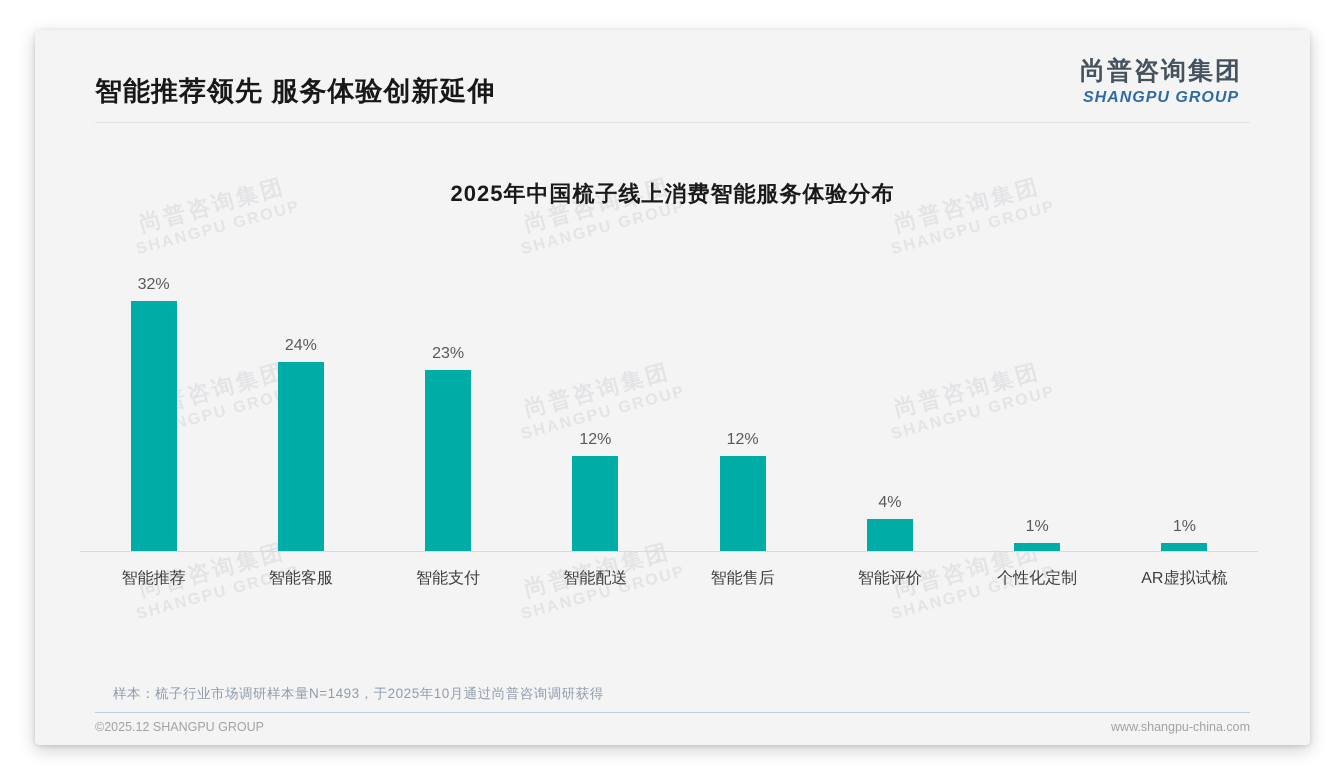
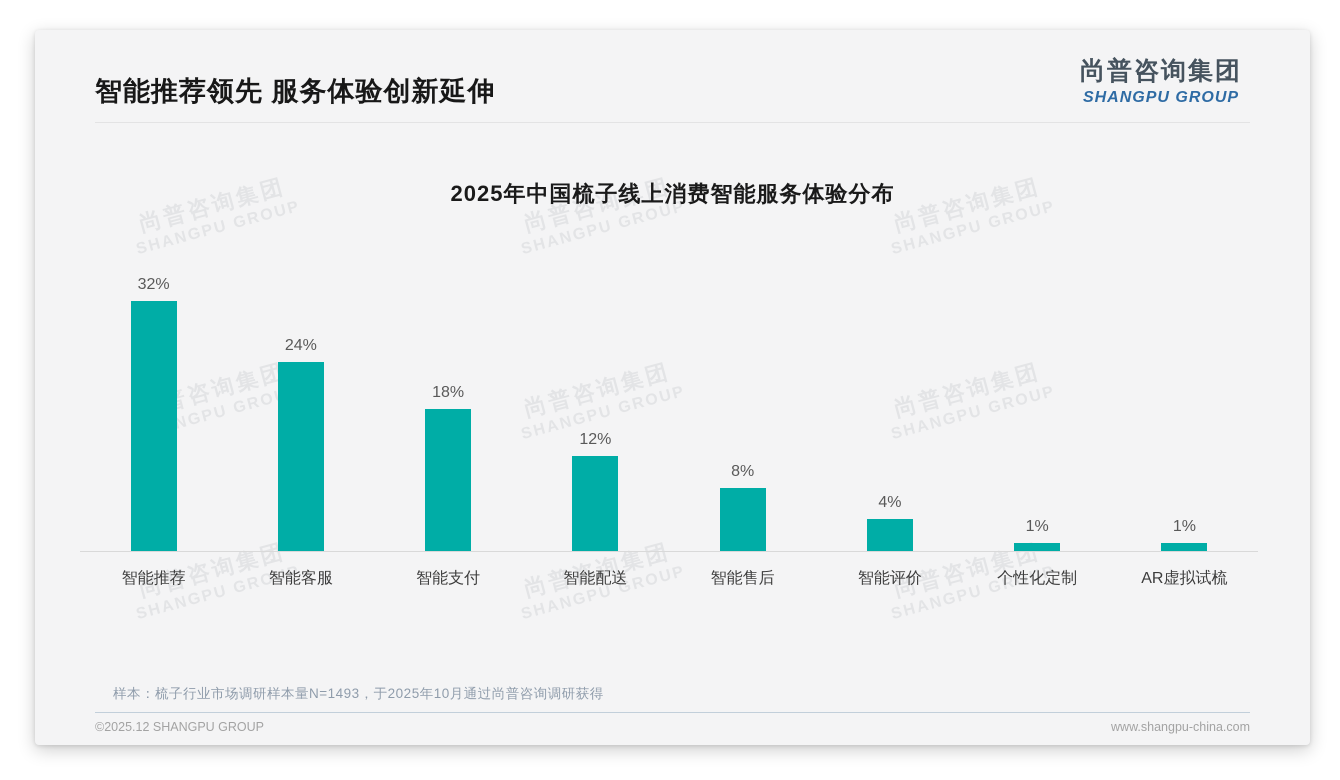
智能支付: 23% -> 18%
智能售后: 12% -> 8%
